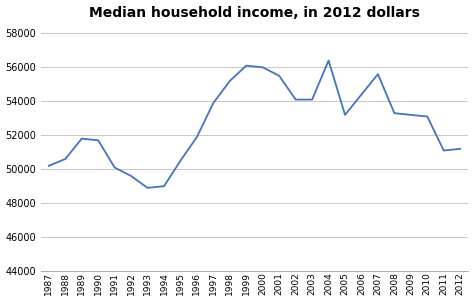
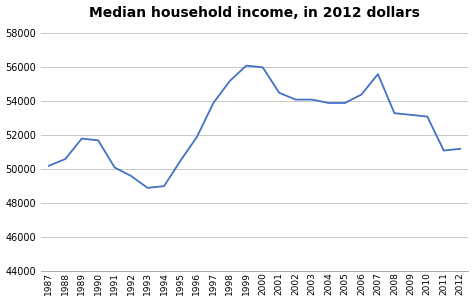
2001: 55500 -> 54500
2004: 56400 -> 53900
2005: 53200 -> 53900
